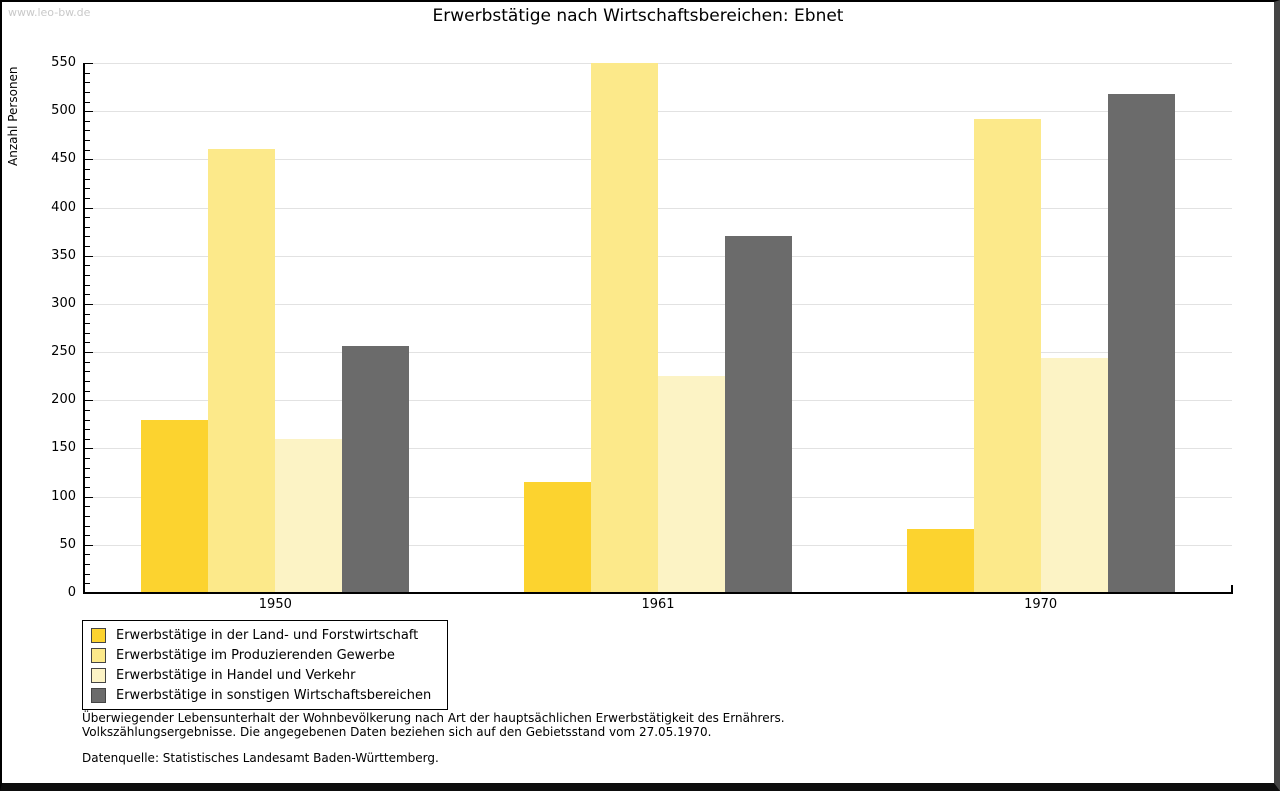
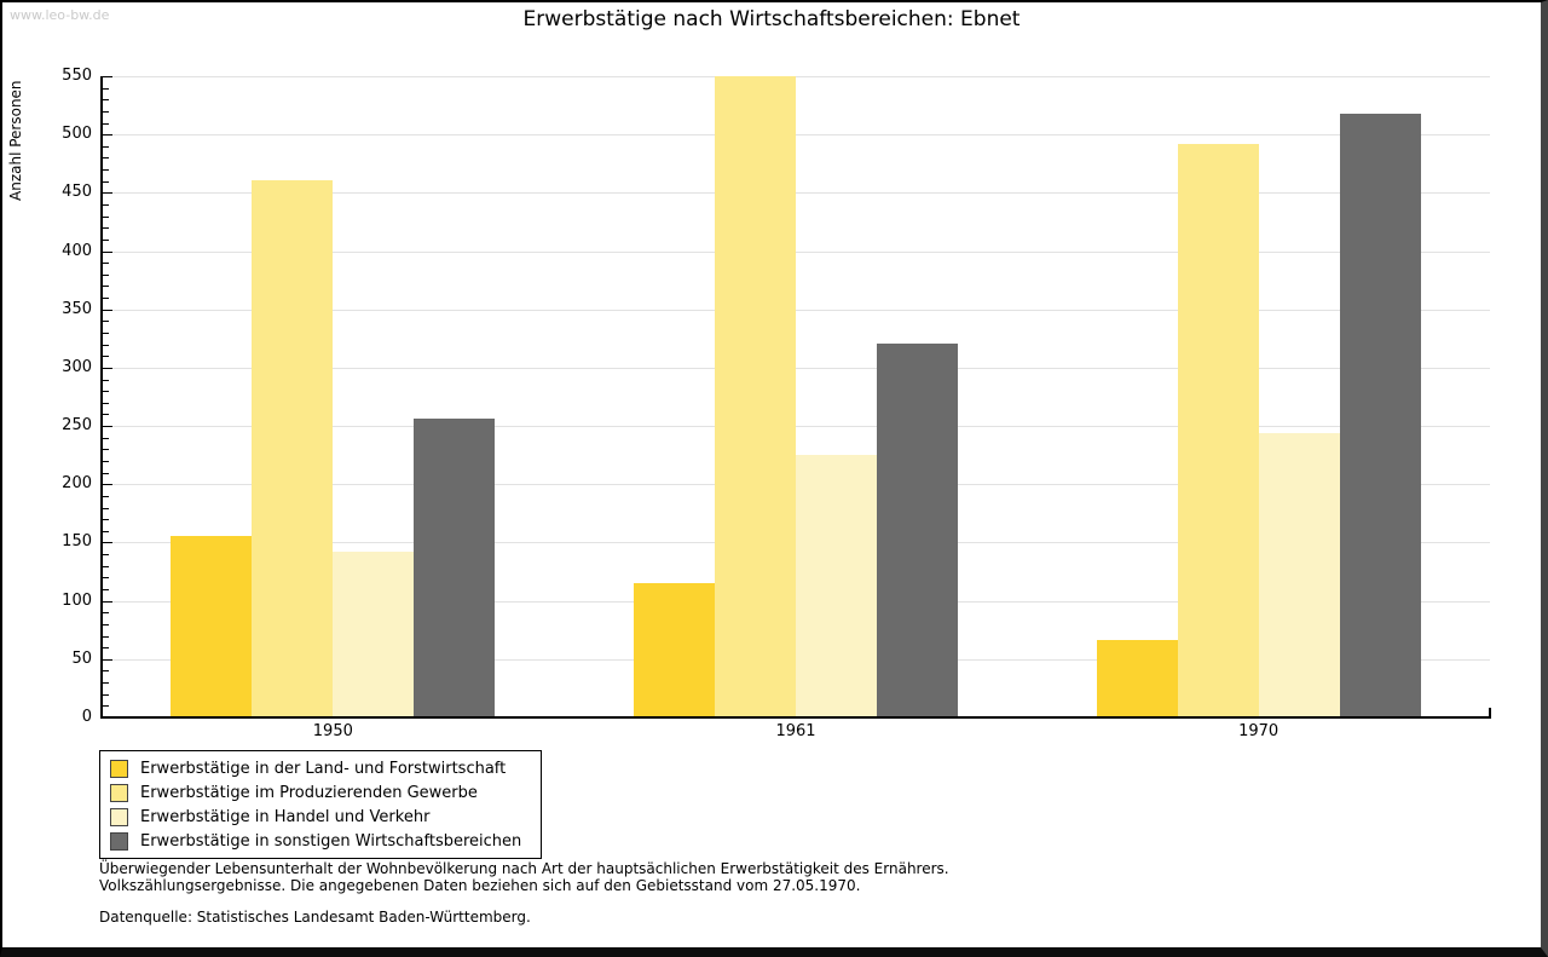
Erwerbstätige in der Land- und Forstwirtschaft/1950: 180 -> 160
Erwerbstätige in Handel und Verkehr/1950: 160 -> 140
Erwerbstätige in sonstigen Wirtschaftsbereichen/1961: 370 -> 320
